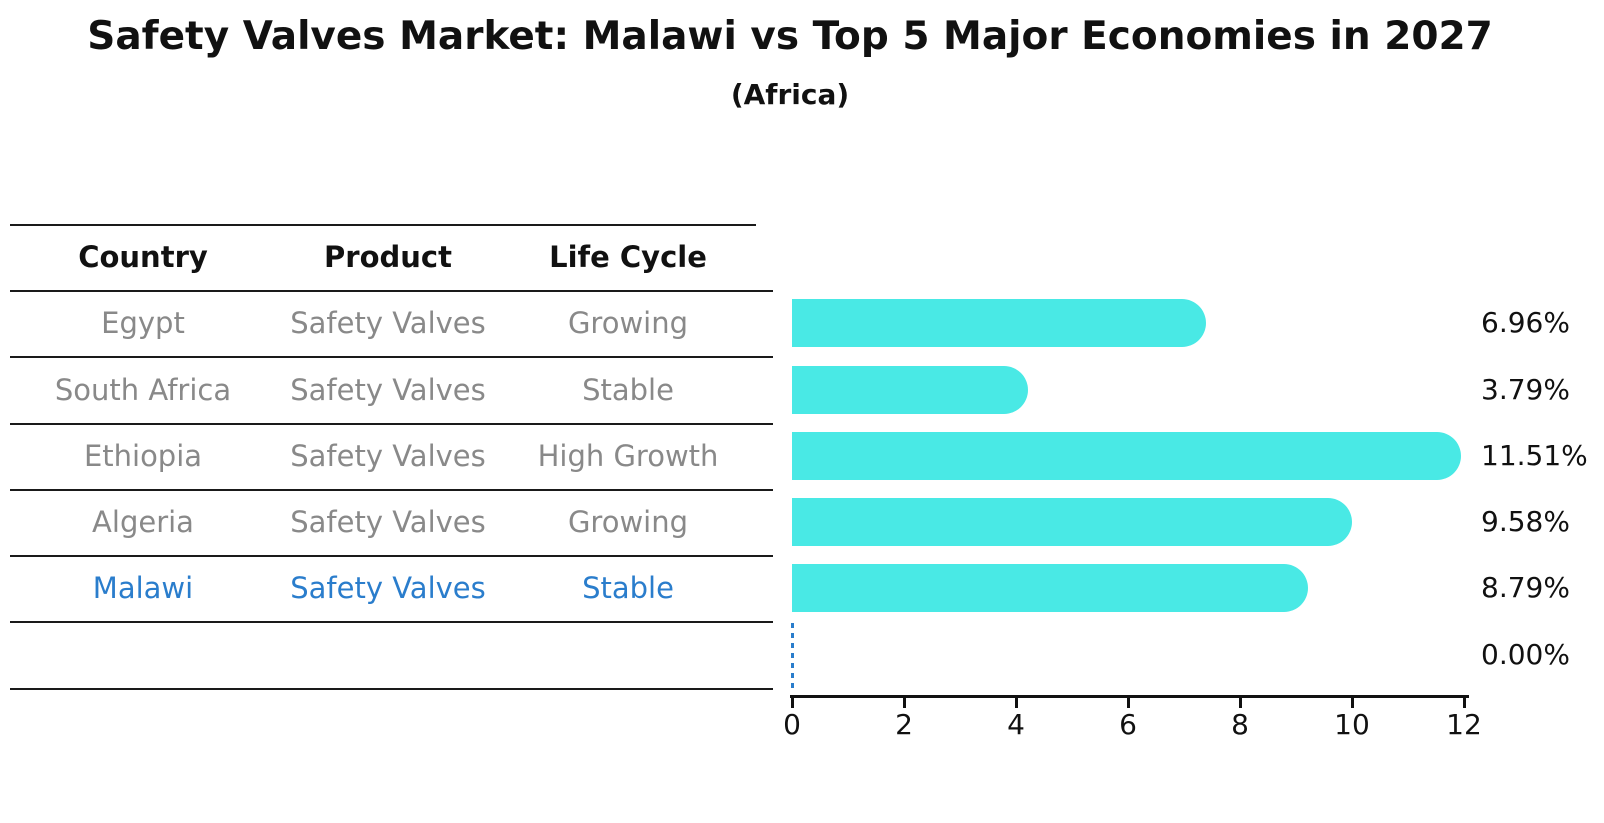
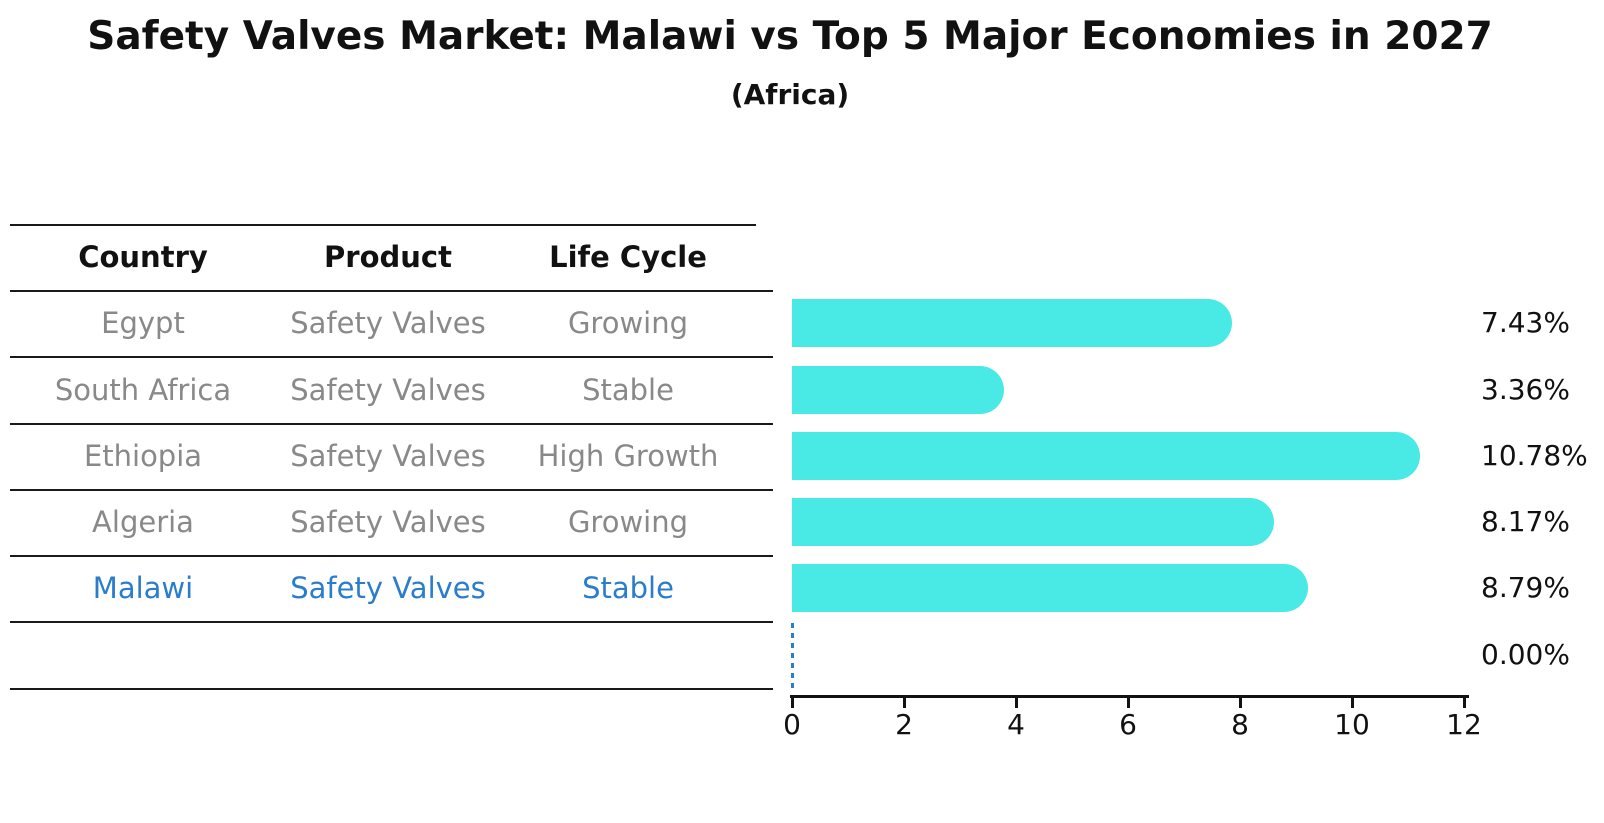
Egypt: 6.96% -> 7.43%
South Africa: 3.79% -> 3.36%
Ethiopia: 11.51% -> 10.78%
Algeria: 9.58% -> 8.17%
